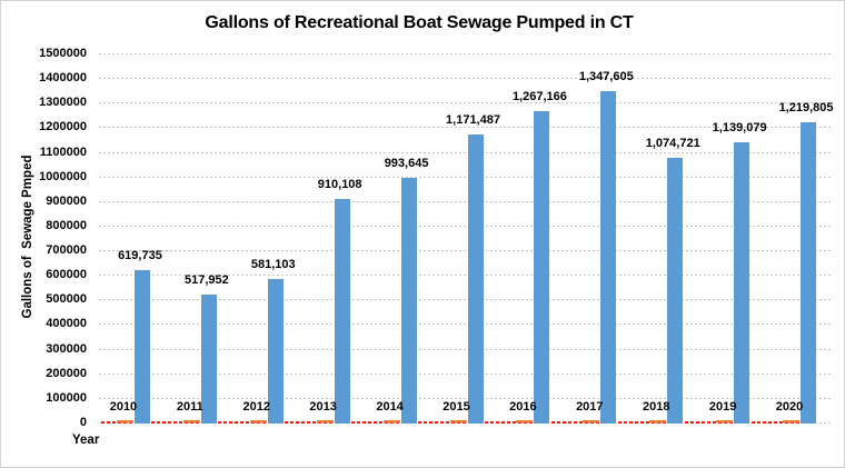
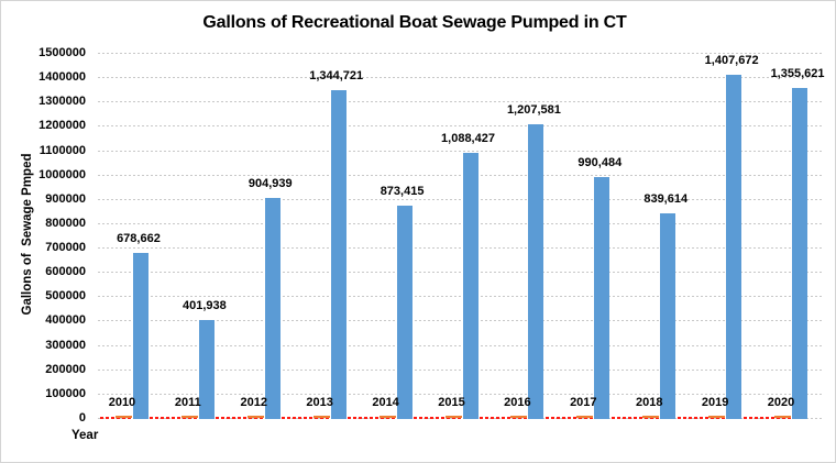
2010: 619,735 -> 678,662
2011: 517,952 -> 401,938
2012: 581,103 -> 904,939
2013: 910,108 -> 1,344,721
2014: 993,645 -> 873,415
2015: 1,171,487 -> 1,088,427
2016: 1,267,166 -> 1,207,581
2017: 1,347,605 -> 990,484
2018: 1,074,721 -> 839,614
2019: 1,139,079 -> 1,407,672
2020: 1,219,805 -> 1,355,621
